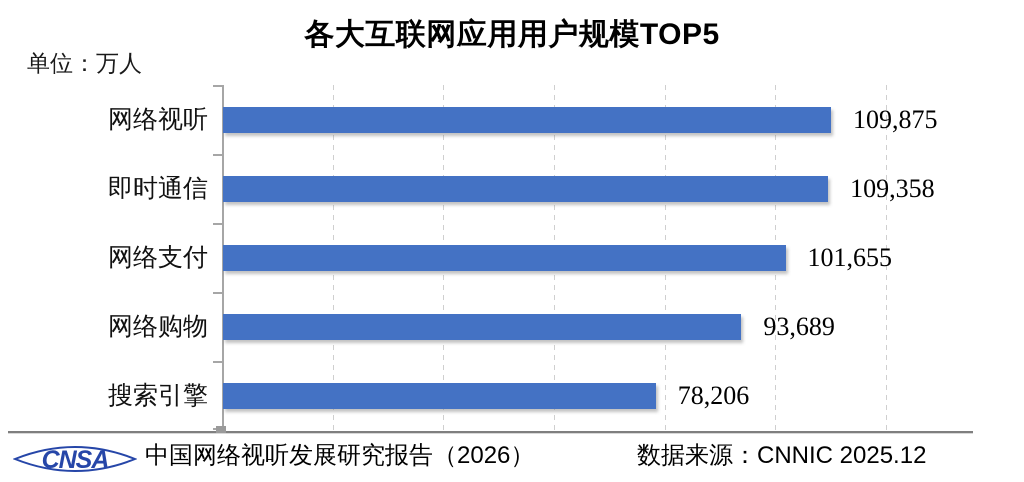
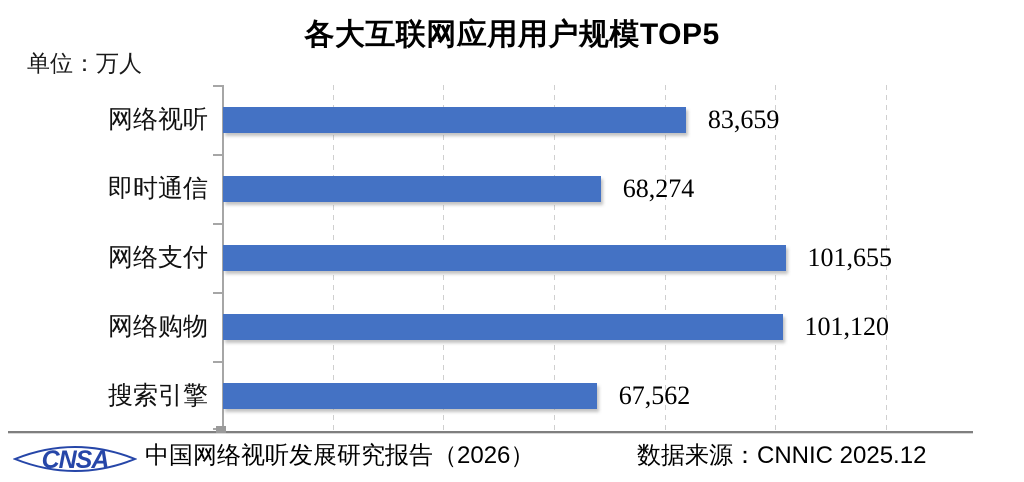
网络视听: 109,875 -> 83,659
即时通信: 109,358 -> 68,274
网络购物: 93,689 -> 101,120
搜索引擎: 78,206 -> 67,562
